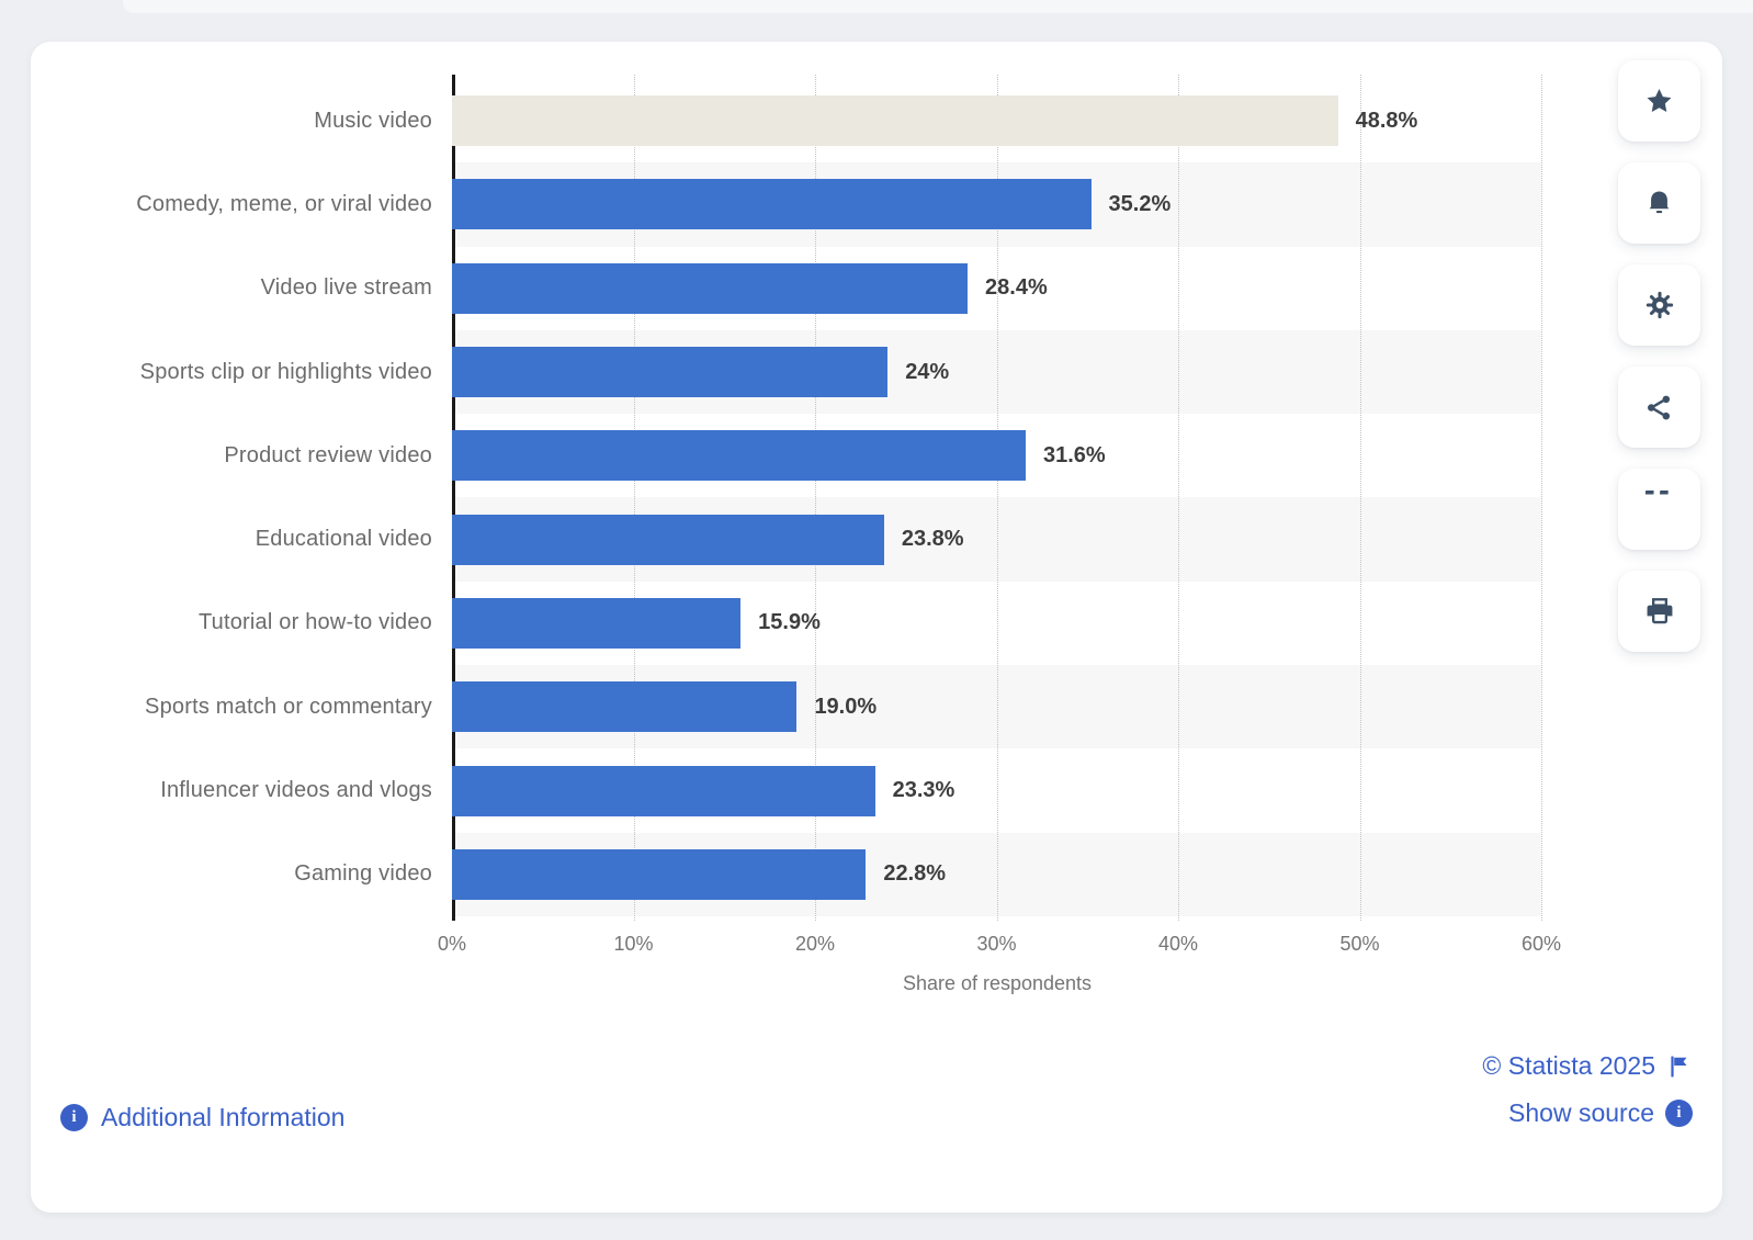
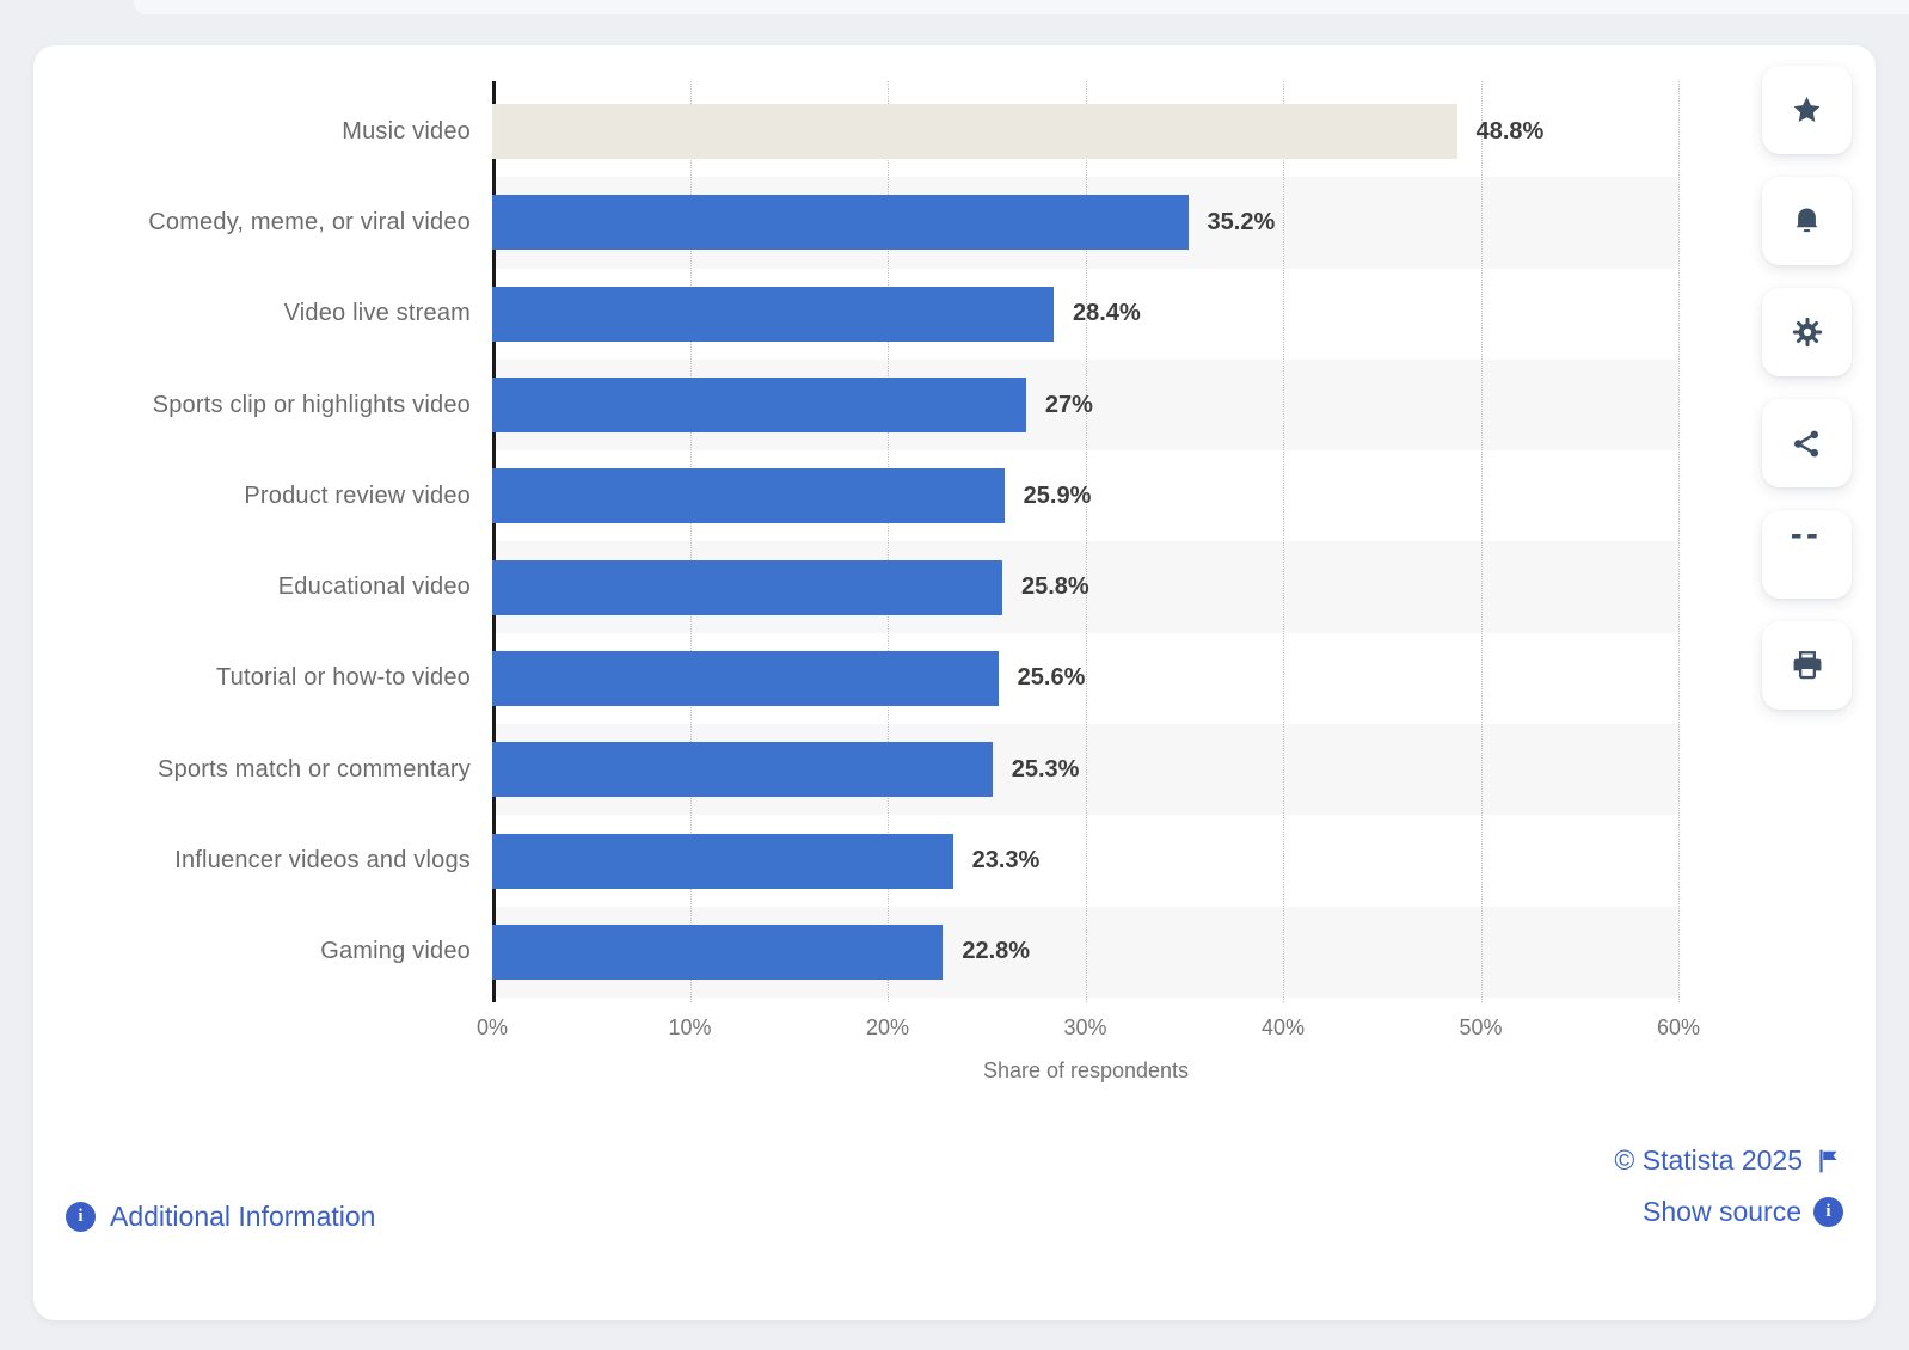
Sports clip or highlights video: 24% -> 27%
Product review video: 31.6% -> 25.9%
Educational video: 23.8% -> 25.8%
Tutorial or how-to video: 15.9% -> 25.6%
Sports match or commentary: 19.0% -> 25.3%
